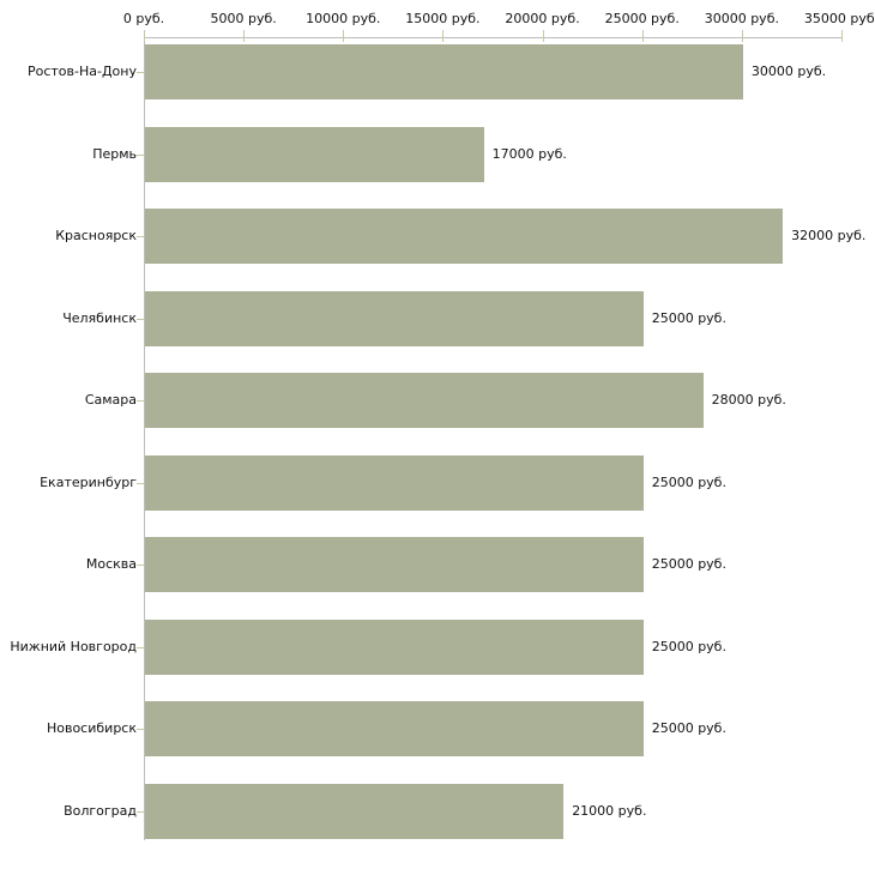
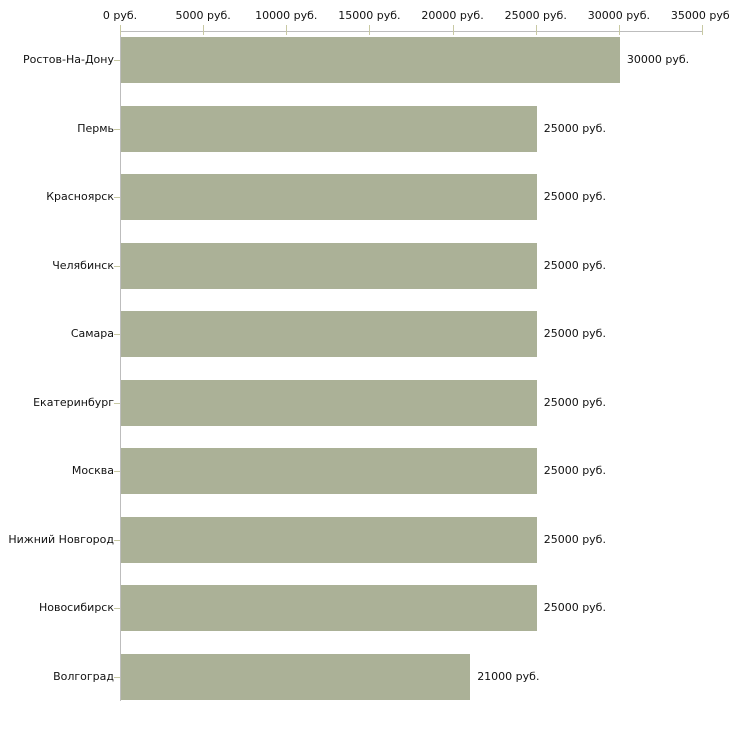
Пермь: 17000 -> 25000
Красноярск: 32000 -> 25000
Самара: 28000 -> 25000
